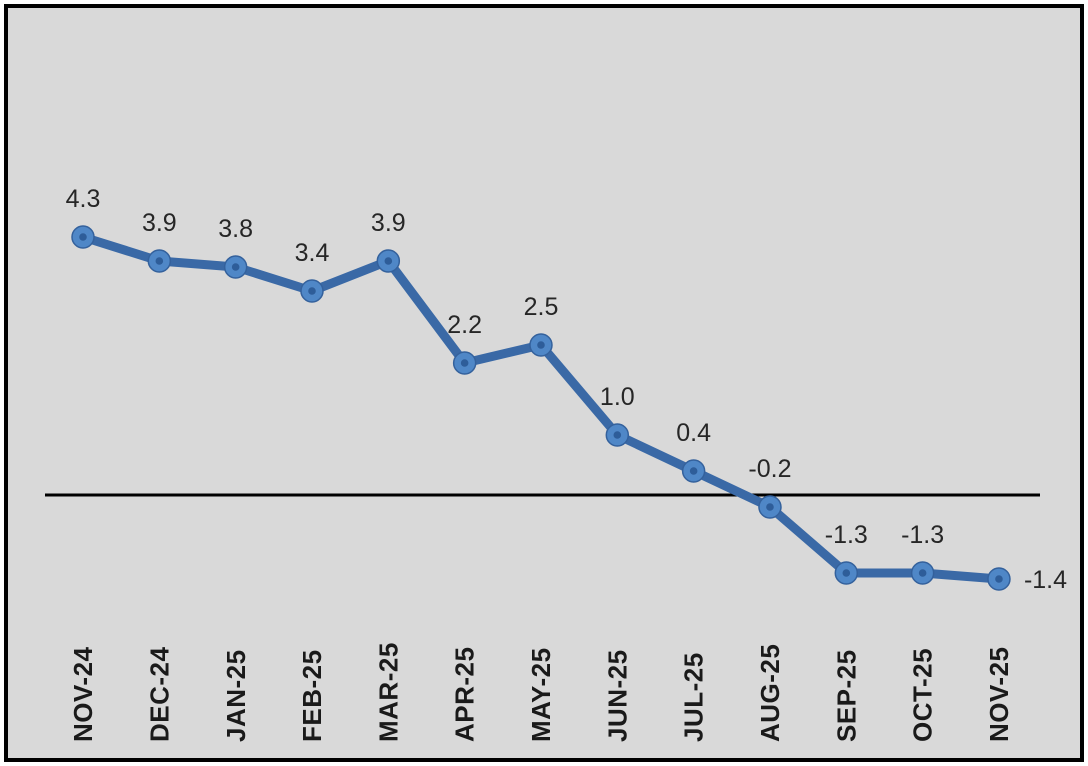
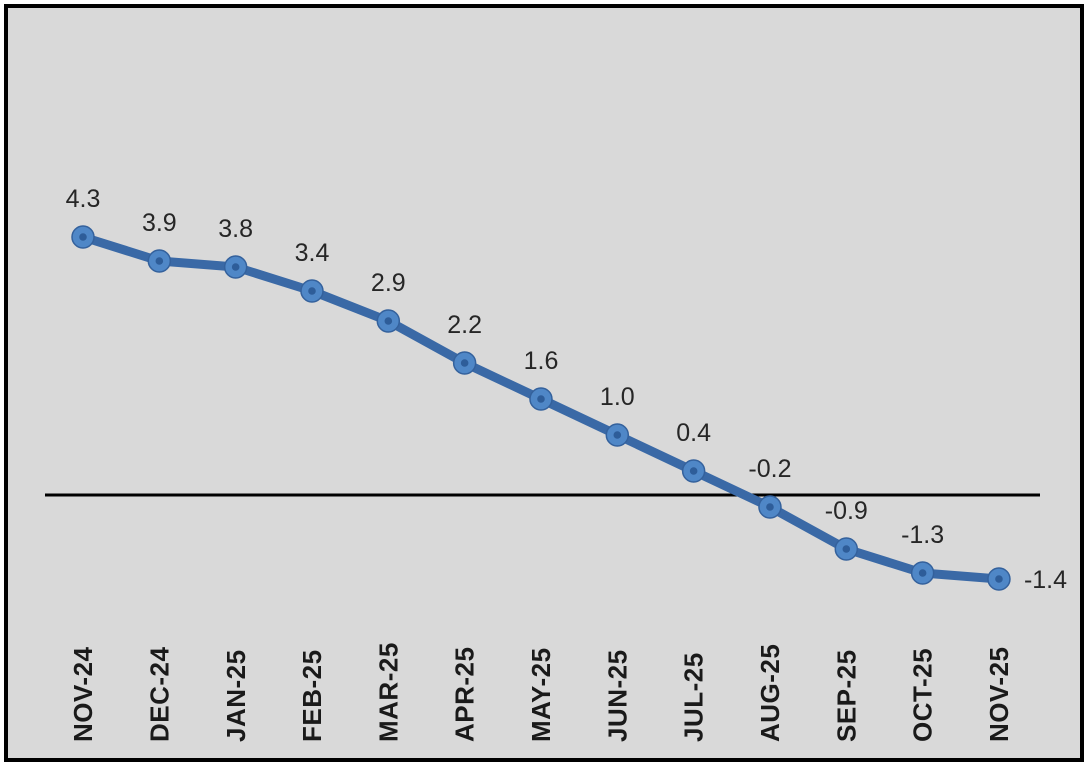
MAR-25: 3.9 -> 2.9
MAY-25: 2.5 -> 1.6
SEP-25: -1.3 -> -0.9
